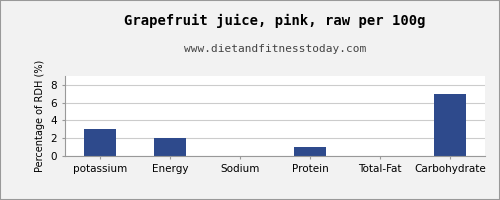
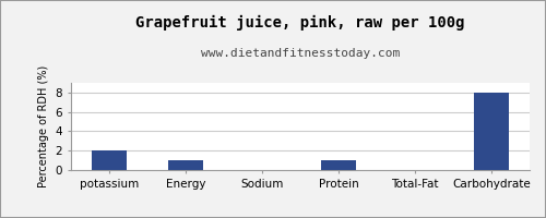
potassium: 3 -> 2
Energy: 2 -> 1
Carbohydrate: 7 -> 8
